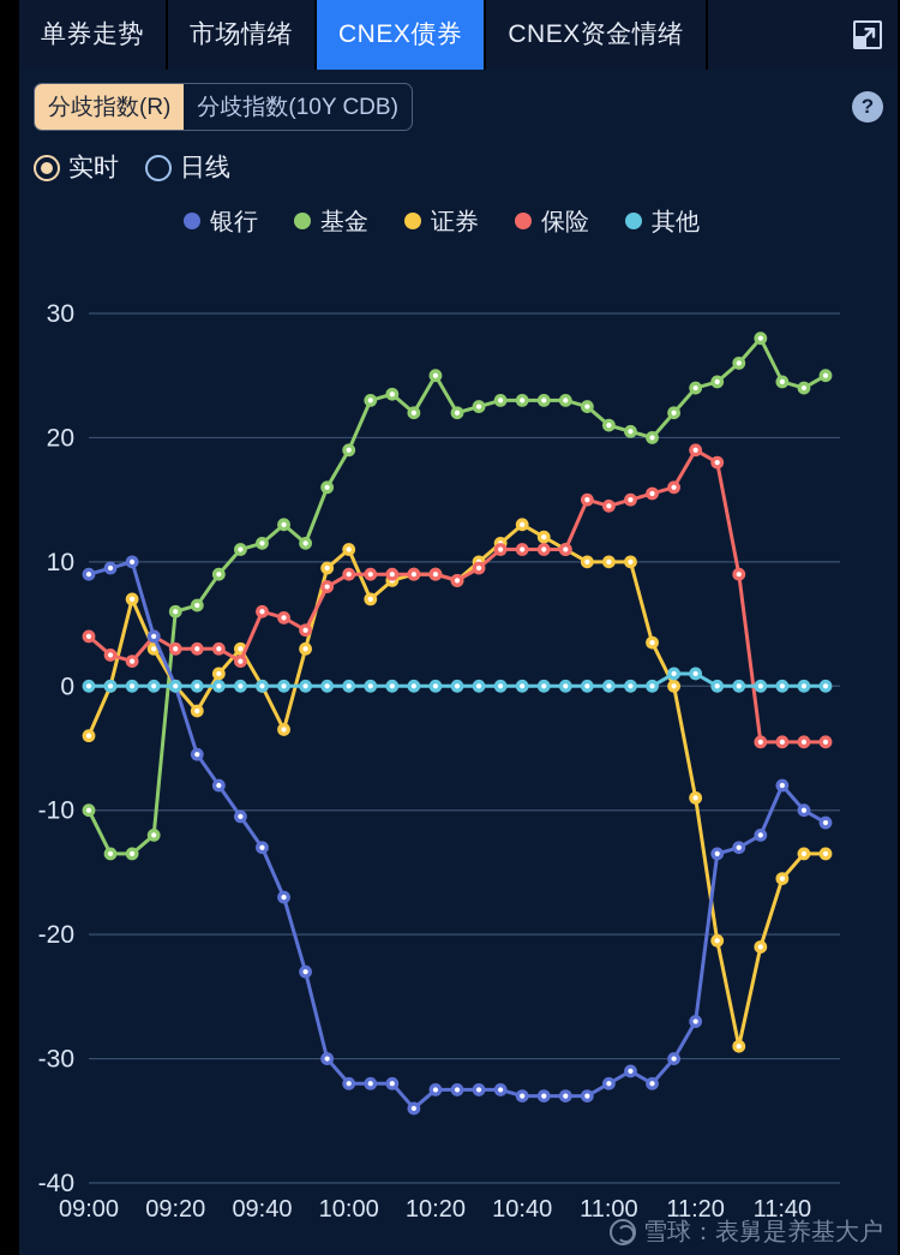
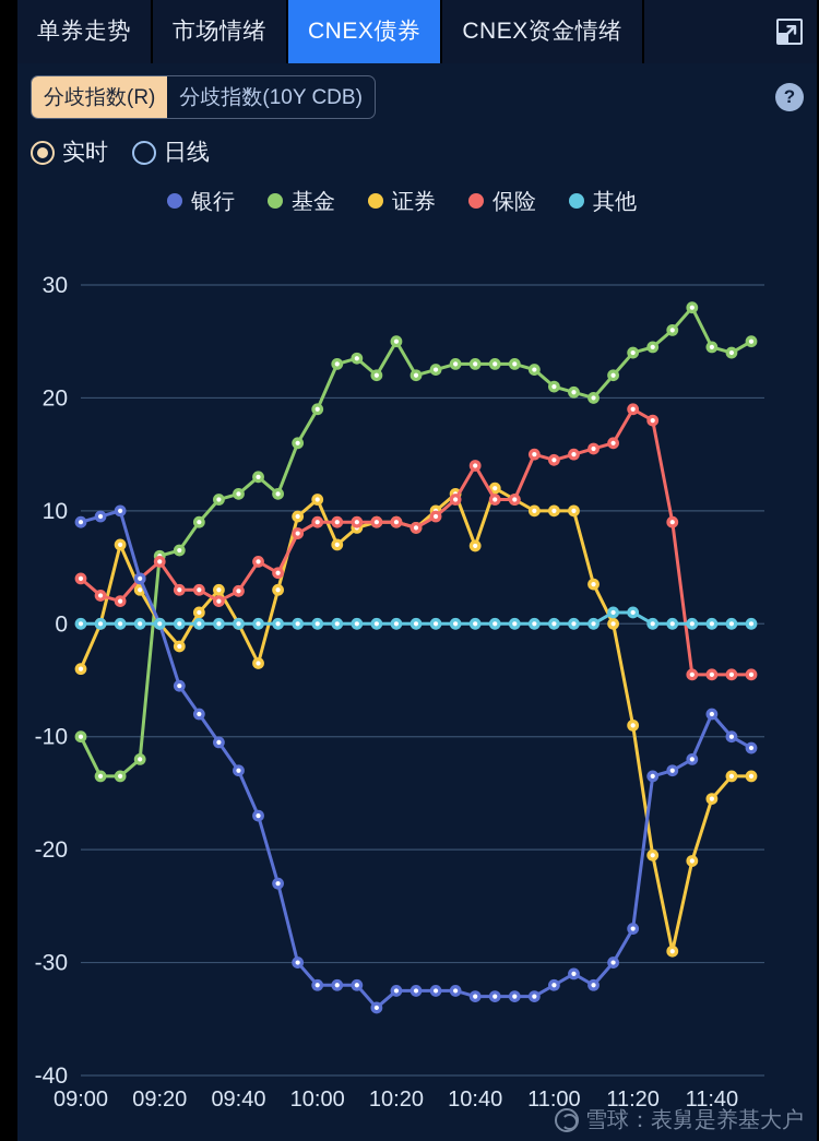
保险/09:20: 3.0 -> 5.5
保险/09:40: 6.0 -> 2.9
证券/10:40: 13.0 -> 6.9
保险/10:40: 11.0 -> 14.0
